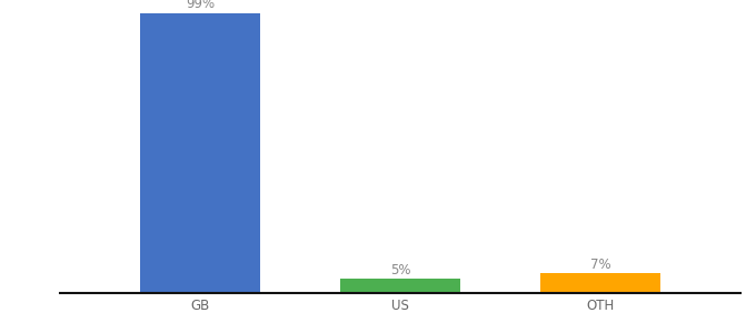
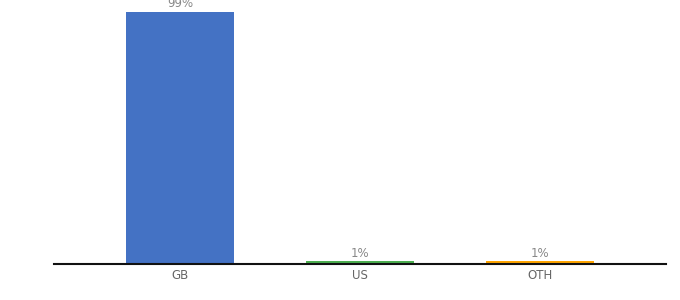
US: 5% -> 1%
OTH: 7% -> 1%
